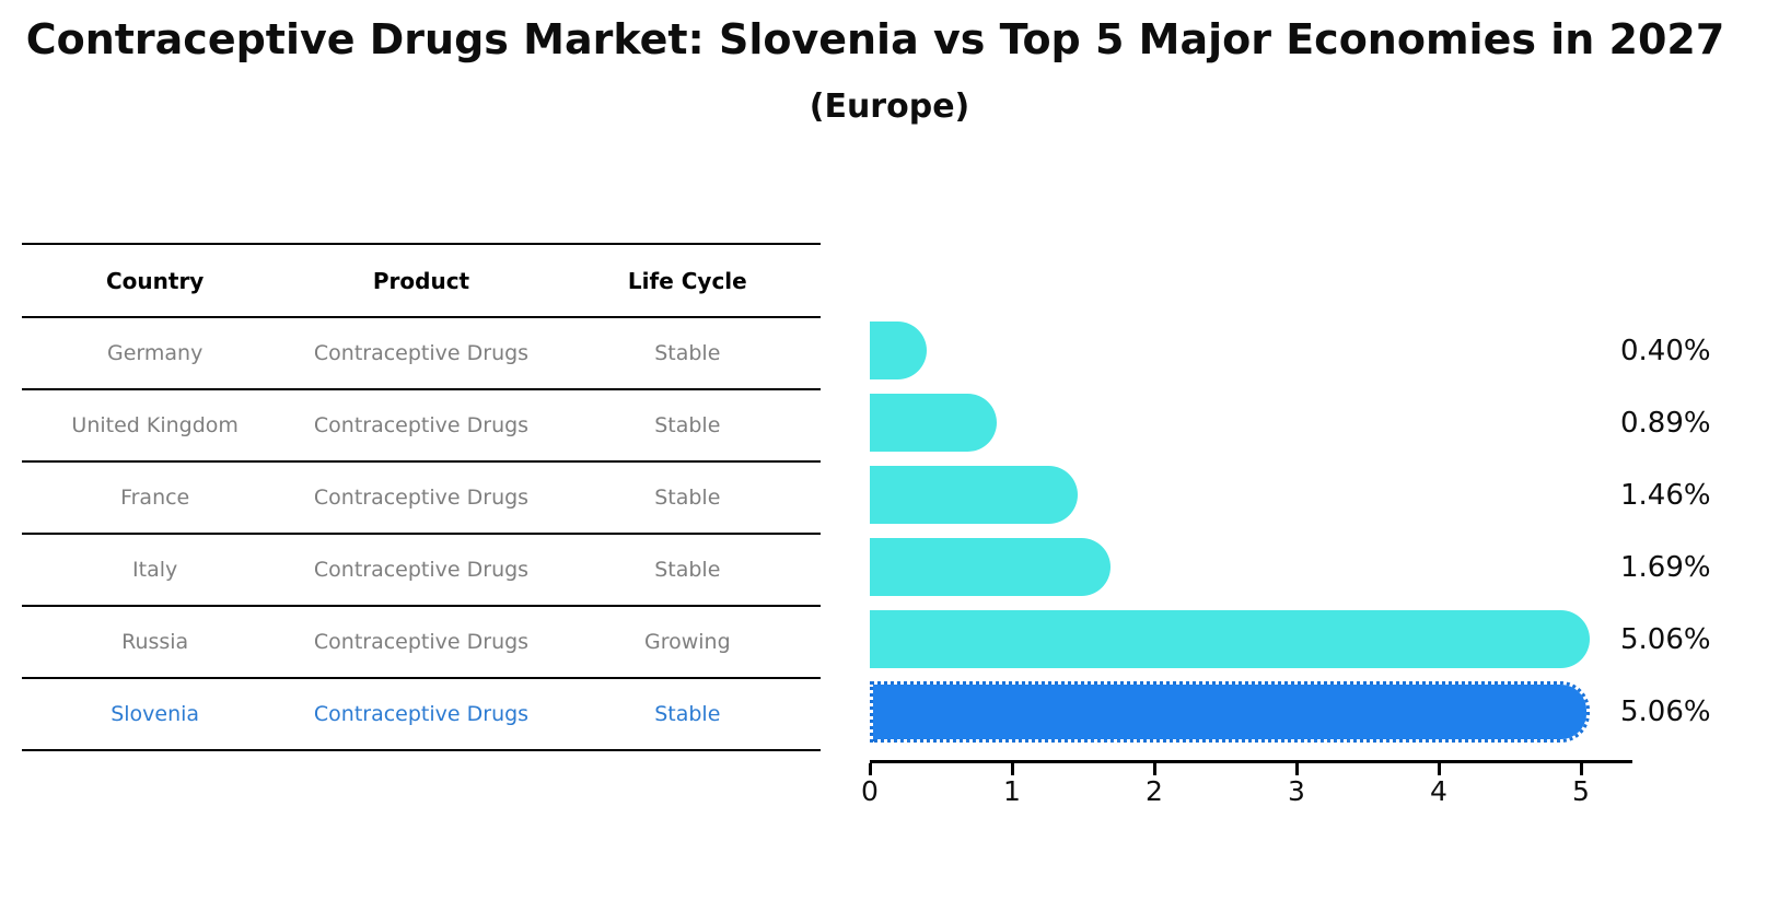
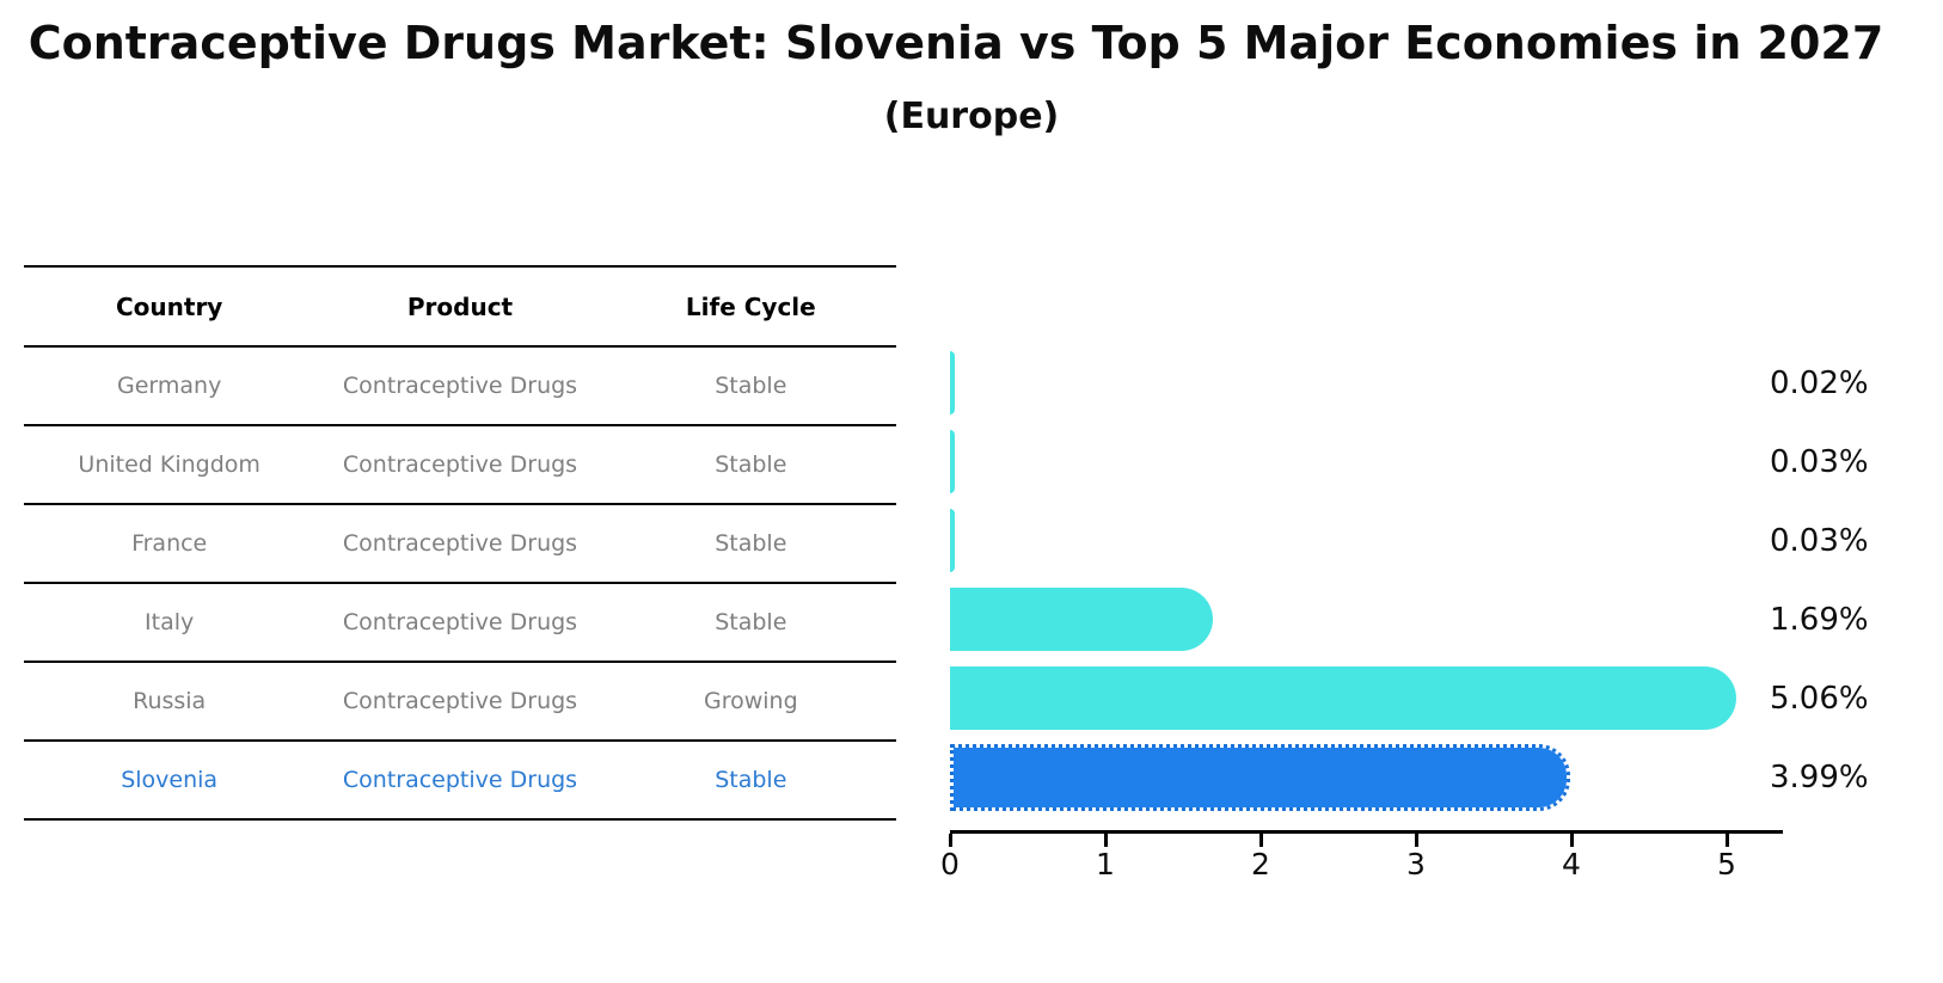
Germany: 0.40% -> 0.02%
United Kingdom: 0.89% -> 0.03%
France: 1.46% -> 0.03%
Slovenia: 5.06% -> 3.99%
